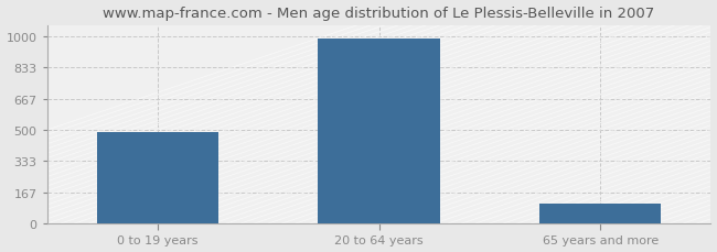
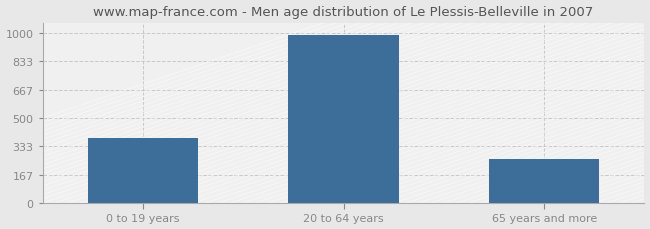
0 to 19 years: 490 -> 380
65 years and more: 100 -> 260
